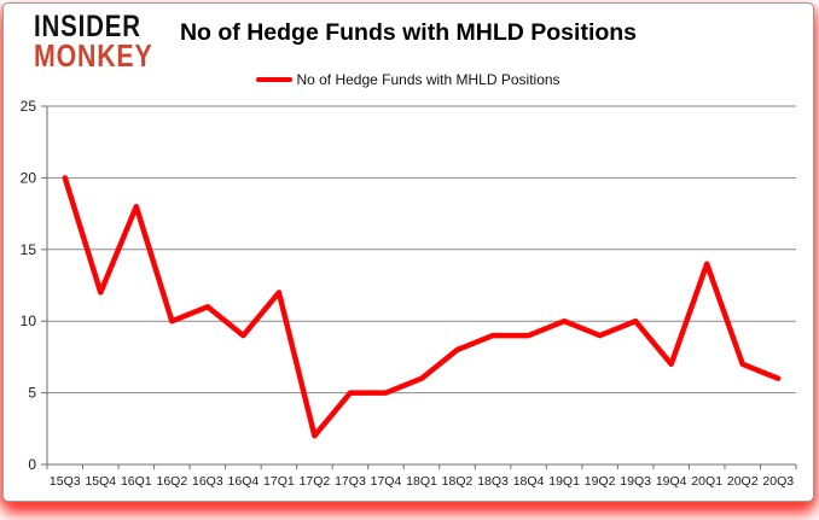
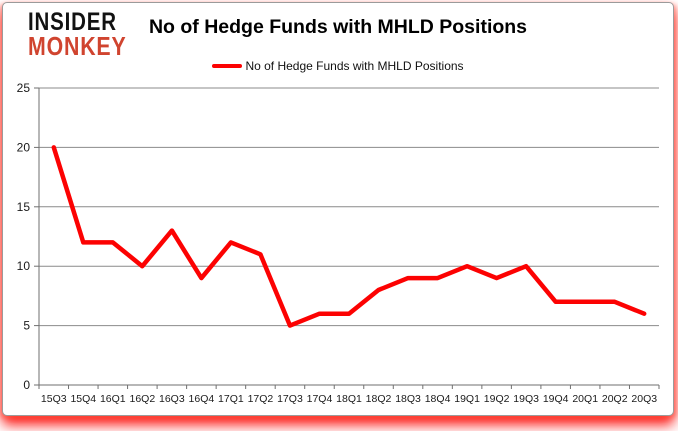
16Q1: 18 -> 12
16Q3: 11 -> 13
17Q2: 2 -> 11
17Q4: 5 -> 6
20Q1: 14 -> 7
